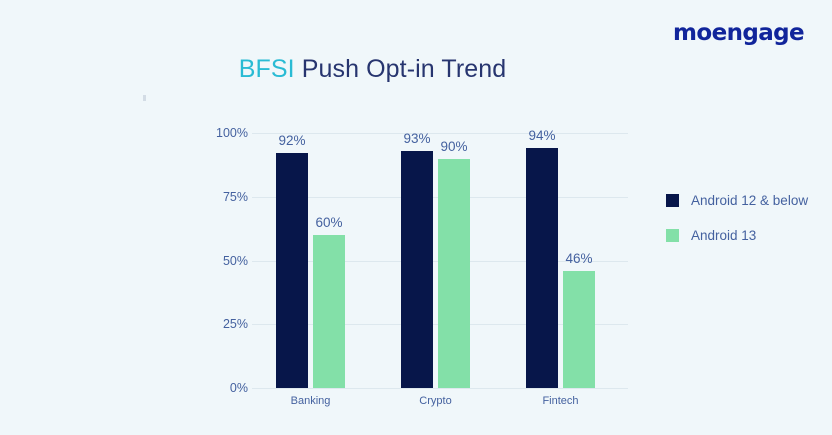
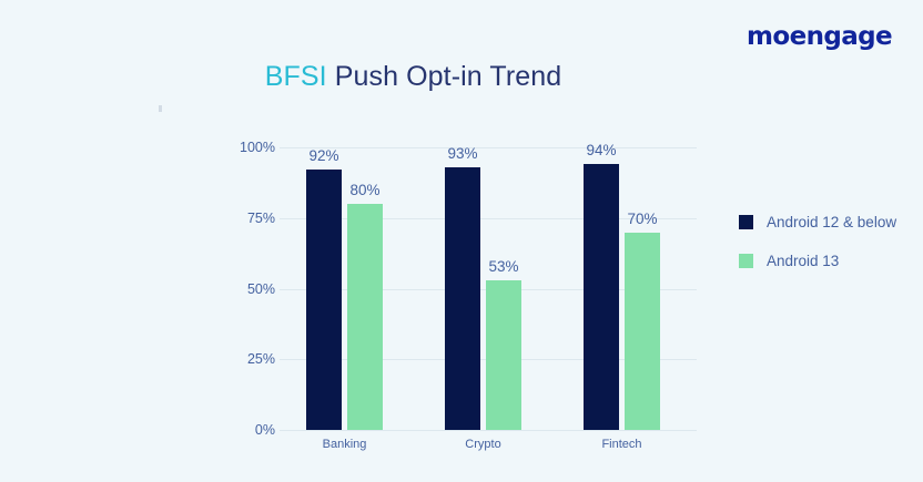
Android 13/Banking: 60% -> 80%
Android 13/Crypto: 90% -> 53%
Android 13/Fintech: 46% -> 70%
